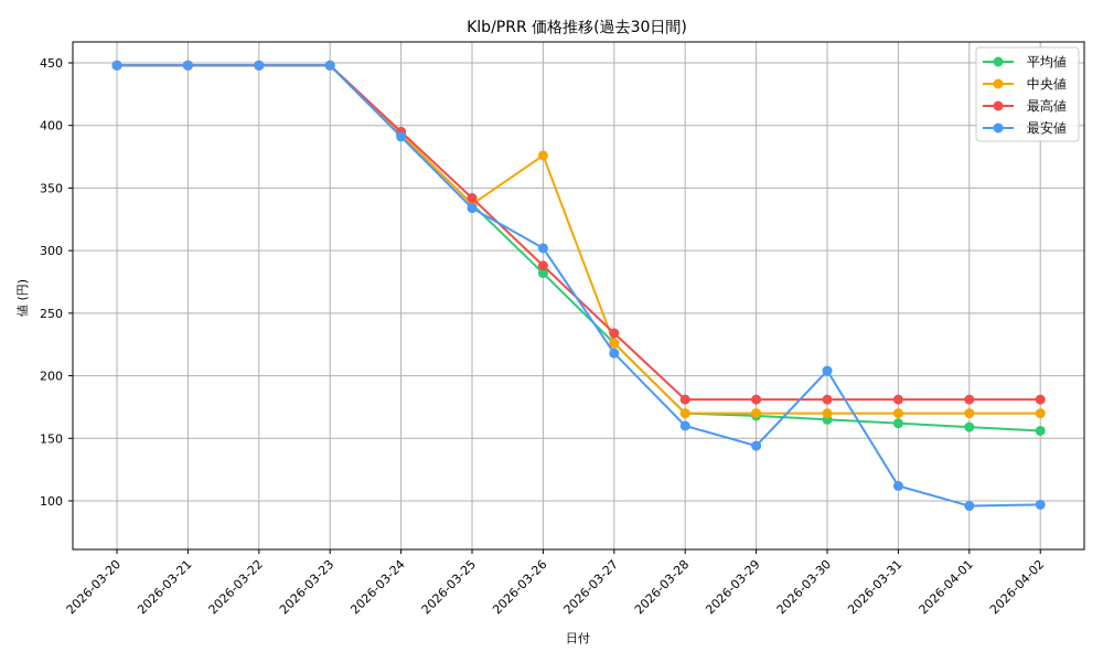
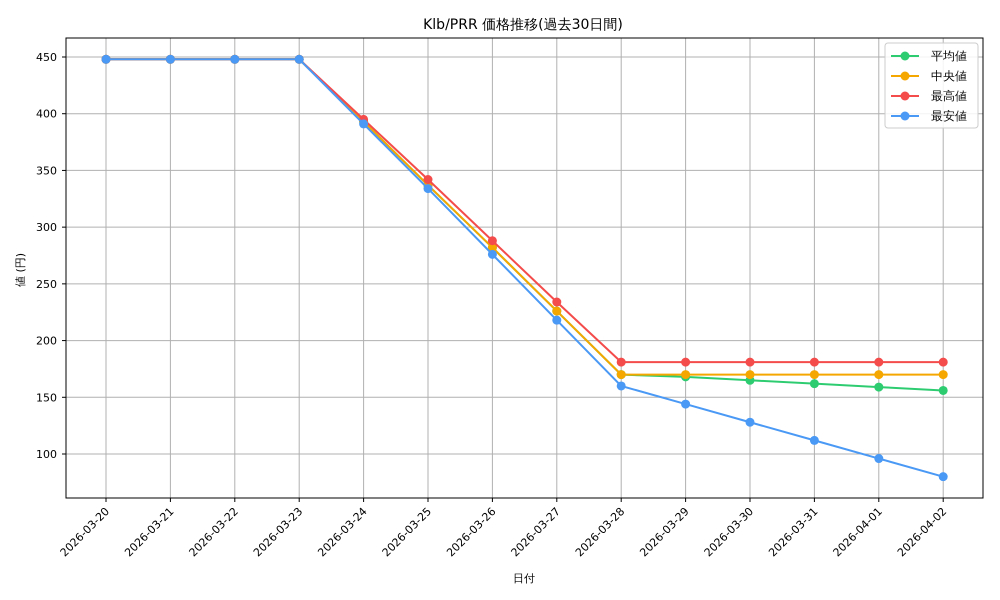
中央値/2026-03-26: 376 -> 282
最安値/2026-03-26: 302 -> 276
最安値/2026-03-30: 204 -> 128
最安値/2026-04-02: 97 -> 80
